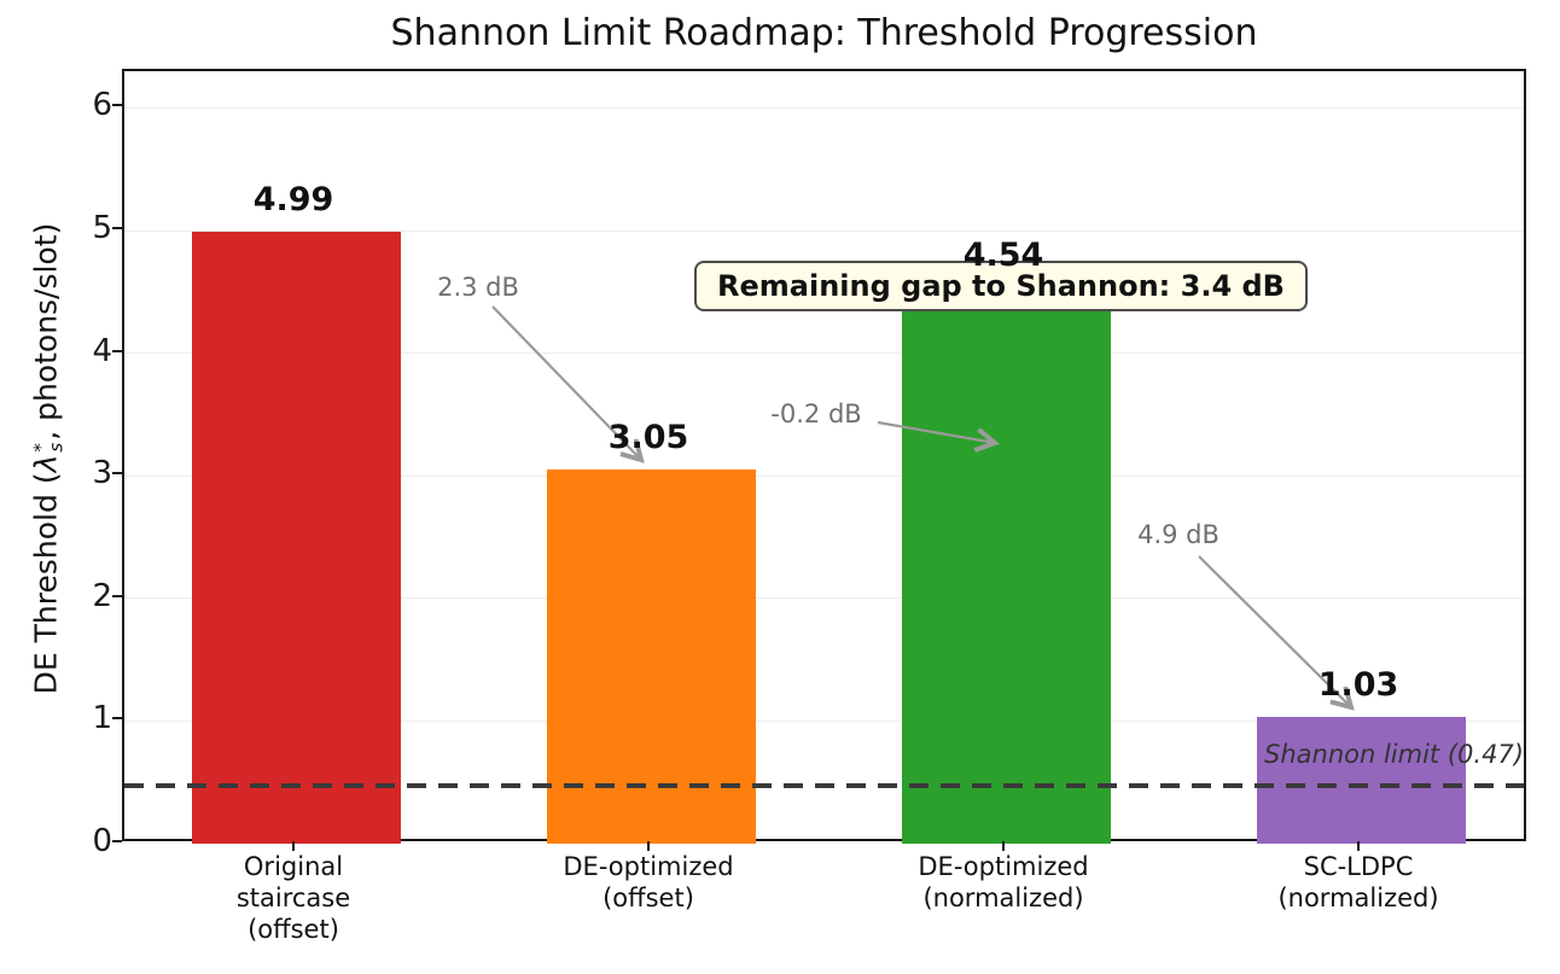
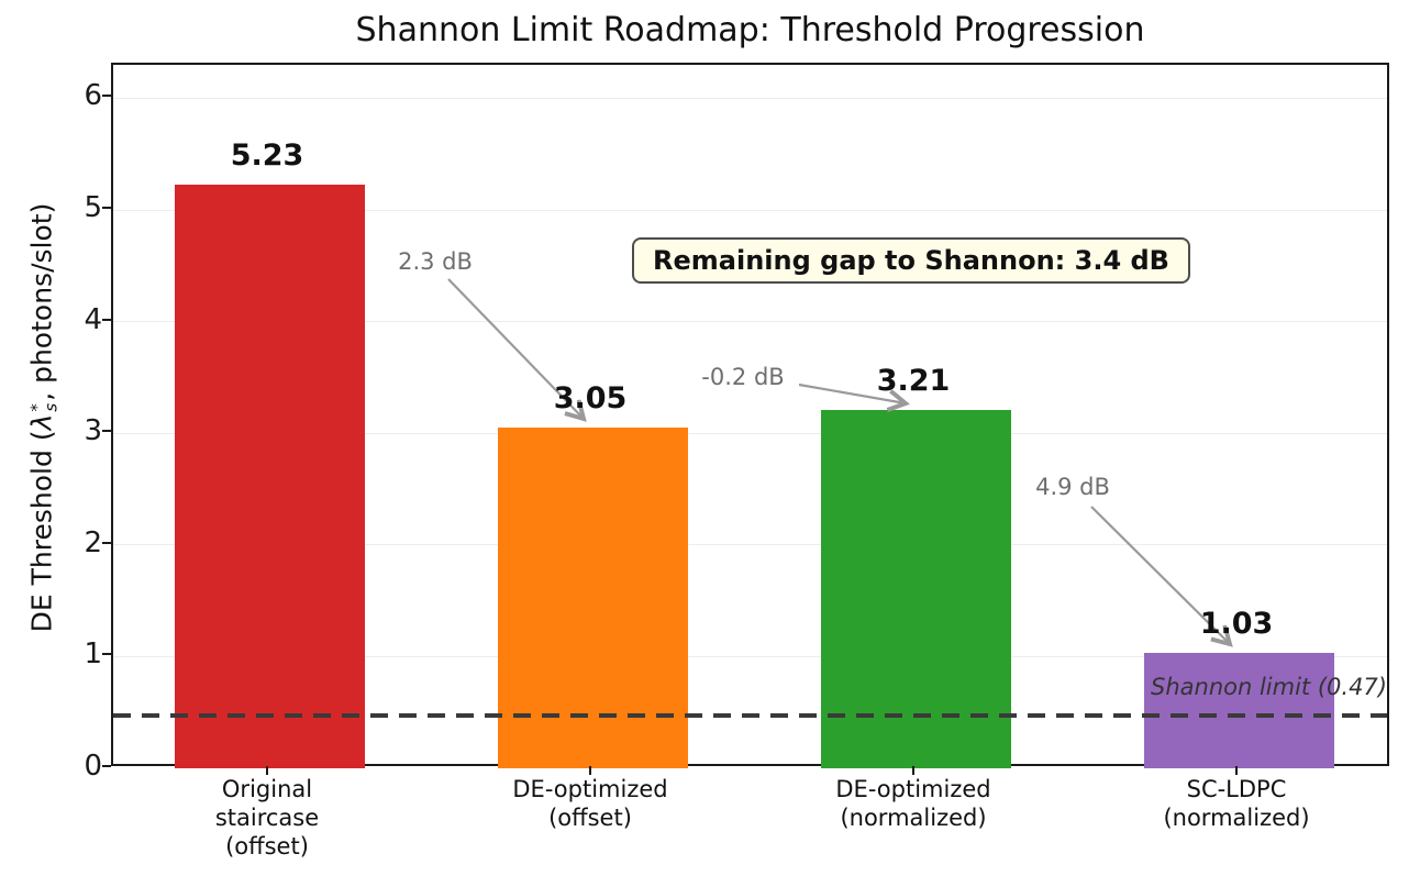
Original staircase (offset): 4.99 -> 5.23
DE-optimized (normalized): 4.54 -> 3.21
